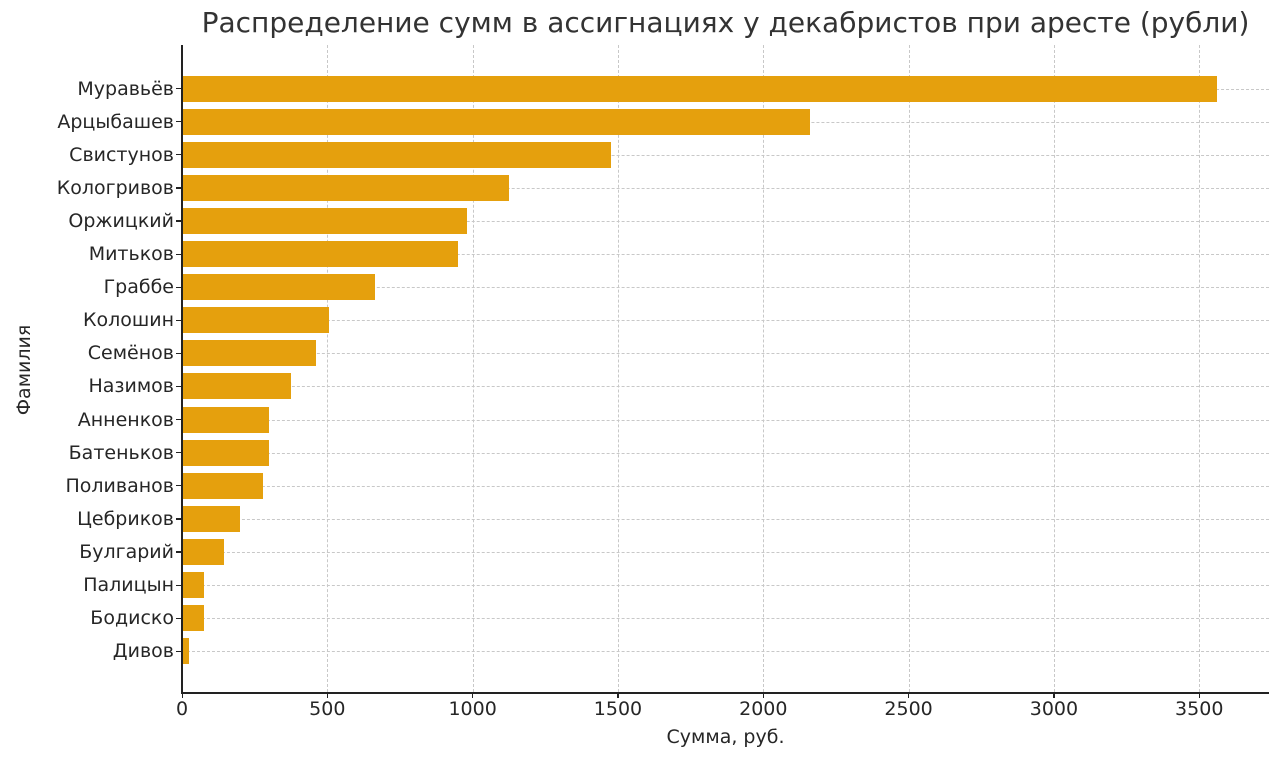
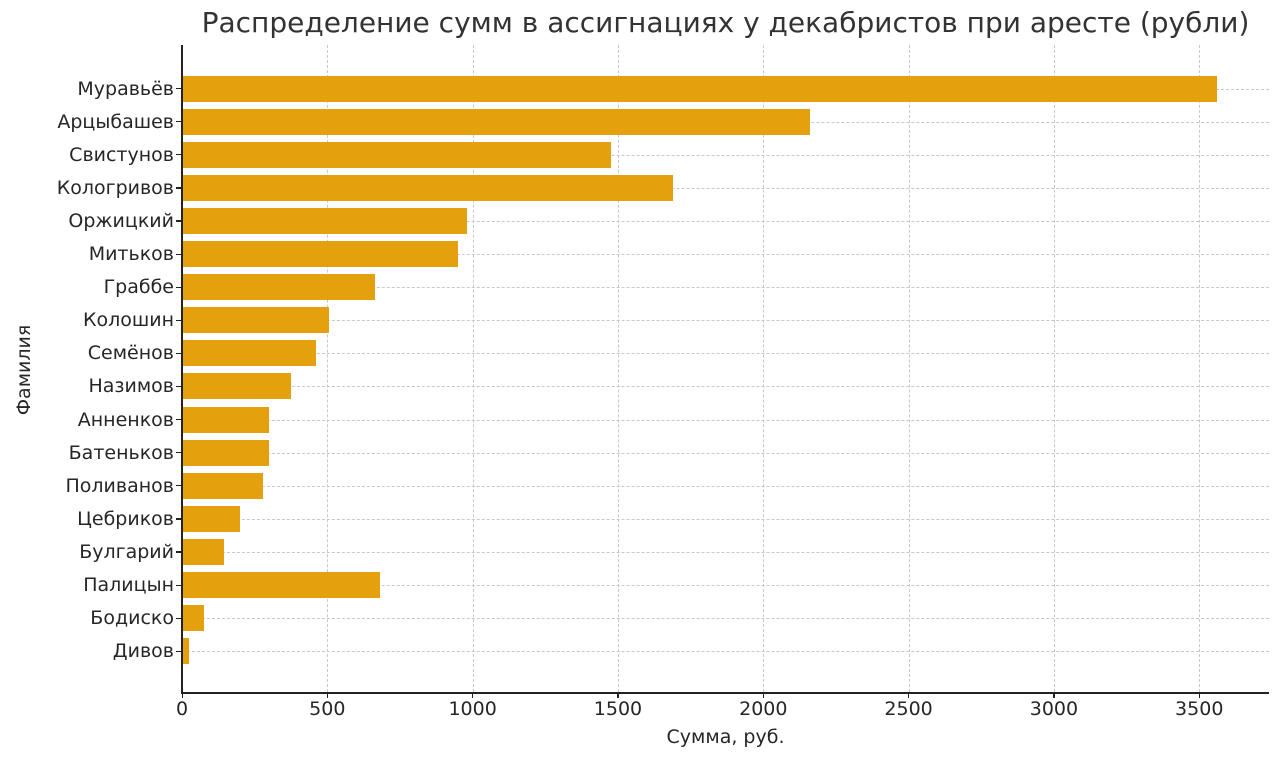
Кологривов: 1120 -> 1690
Палицын: 80 -> 680
